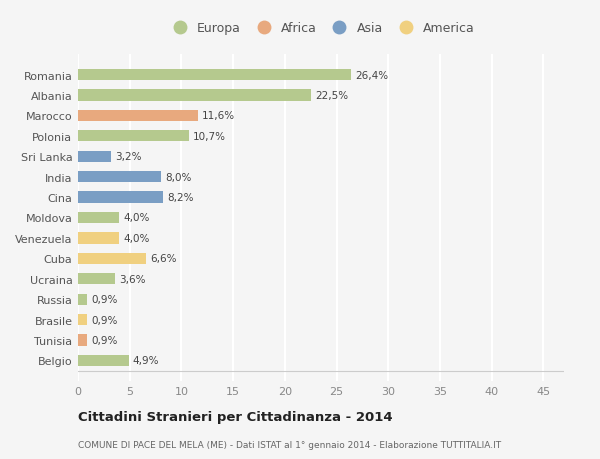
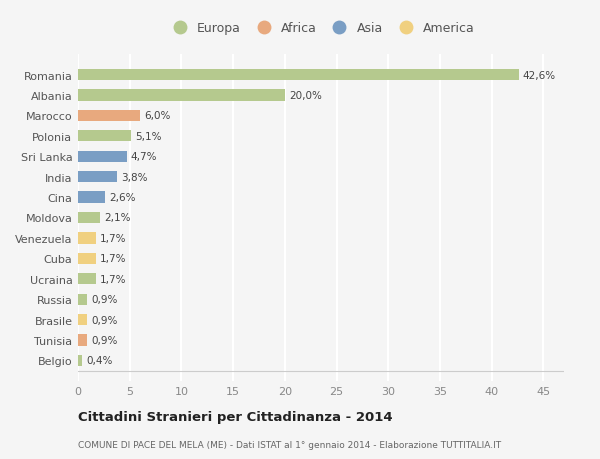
Romania: 26,4% -> 42,6%
Albania: 22,5% -> 20,0%
Marocco: 11,6% -> 6,0%
Polonia: 10,7% -> 5,1%
Sri Lanka: 3,2% -> 4,7%
India: 8,0% -> 3,8%
Cina: 8,2% -> 2,6%
Moldova: 4,0% -> 2,1%
Venezuela: 4,0% -> 1,7%
Cuba: 6,6% -> 1,7%
Ucraina: 3,6% -> 1,7%
Belgio: 4,9% -> 0,4%
